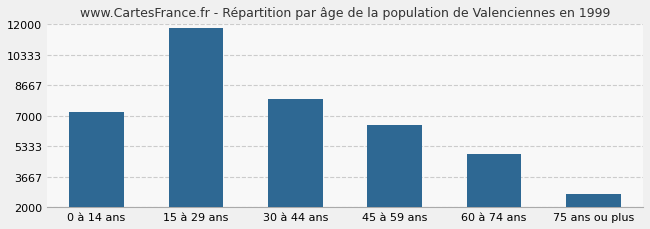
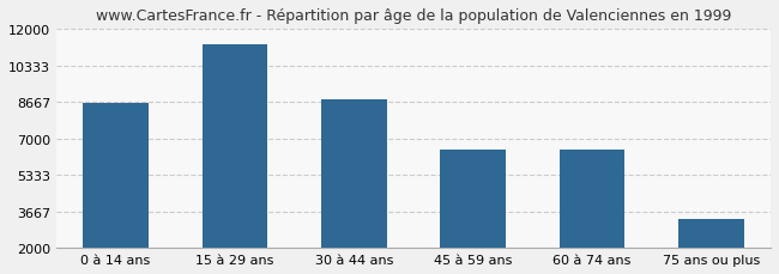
0 à 14 ans: 7200 -> 8600
15 à 29 ans: 11800 -> 11300
30 à 44 ans: 7900 -> 8800
60 à 74 ans: 4900 -> 6500
75 ans ou plus: 2700 -> 3300
